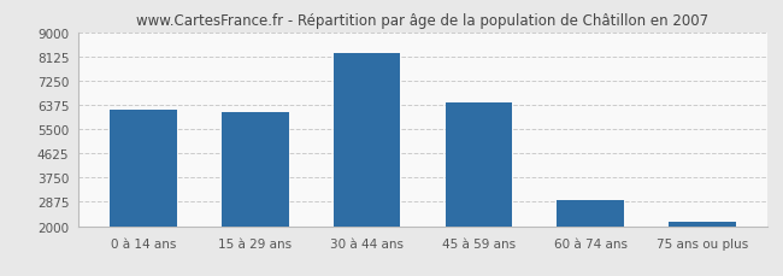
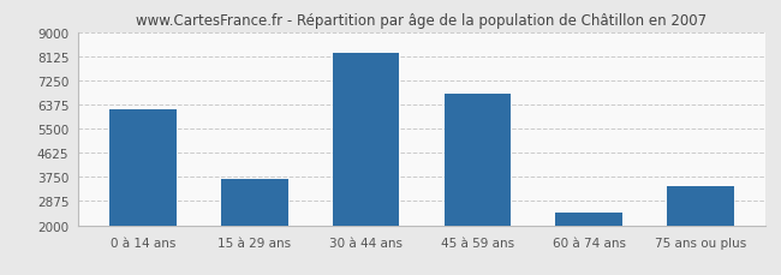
15 à 29 ans: 6100 -> 3700
45 à 59 ans: 6450 -> 6750
60 à 74 ans: 2950 -> 2450
75 ans ou plus: 2150 -> 3400
